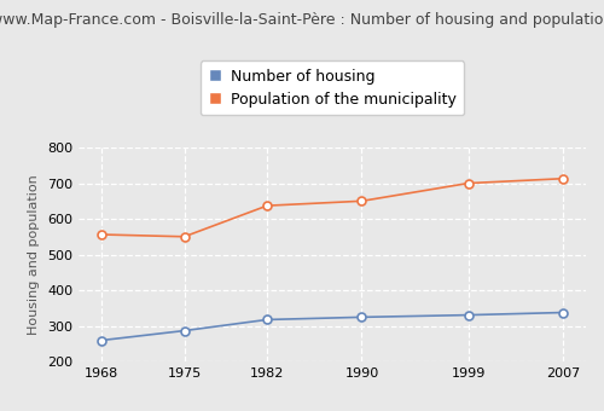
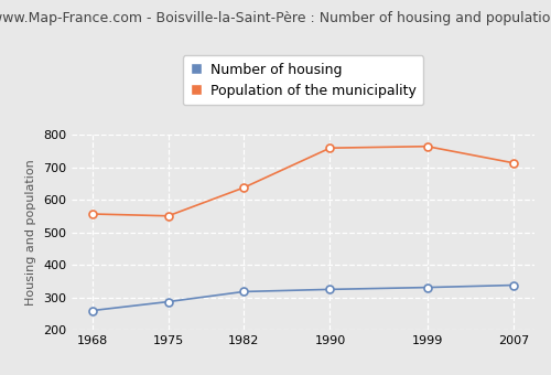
Population of the municipality/1990: 651 -> 760
Population of the municipality/1999: 701 -> 765
